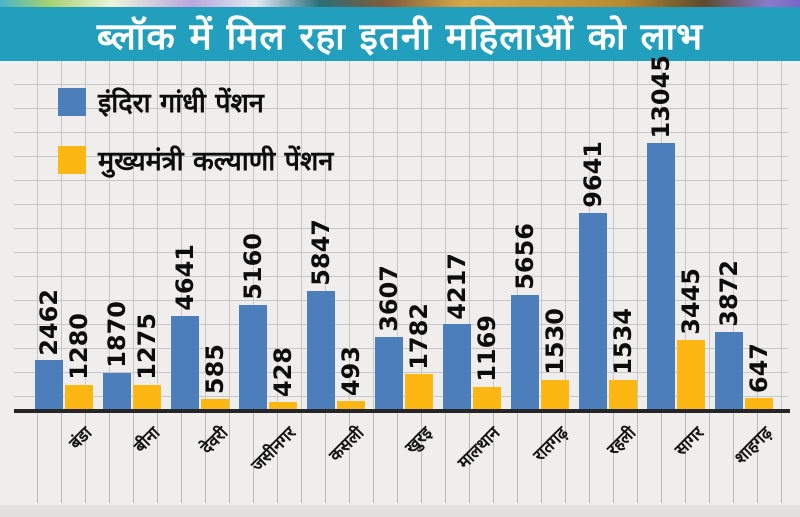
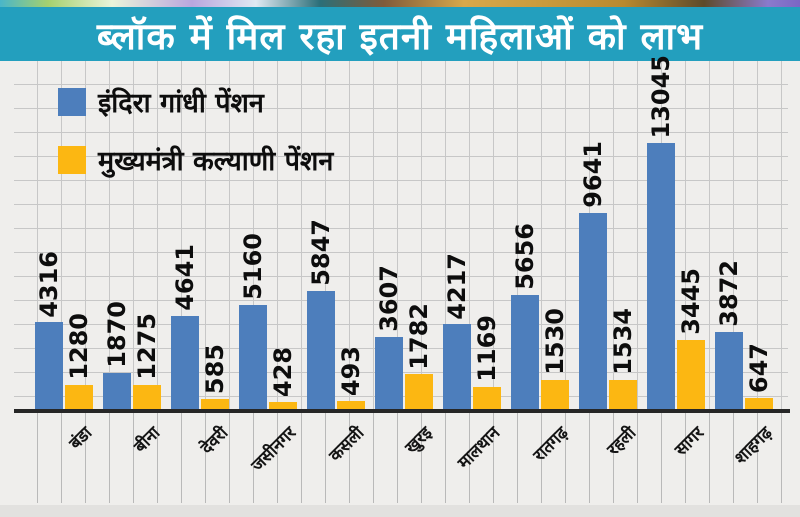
इंदिरा गांधी पेंशन/बंडा: 2462 -> 4316
